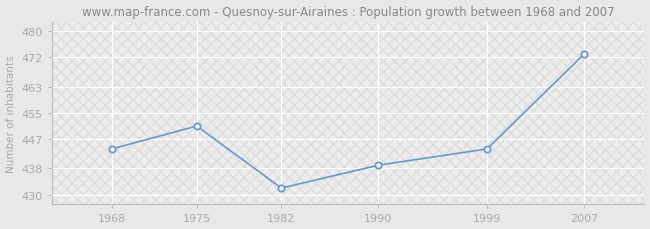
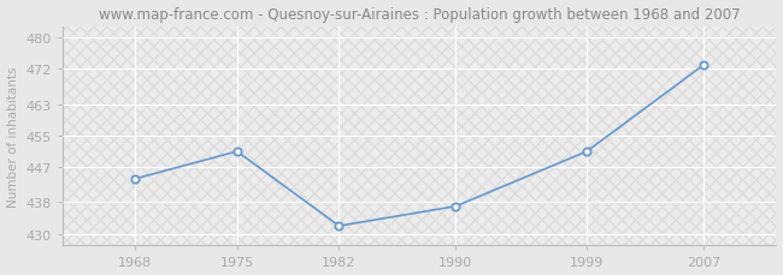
1990: 439 -> 437
1999: 444 -> 451
